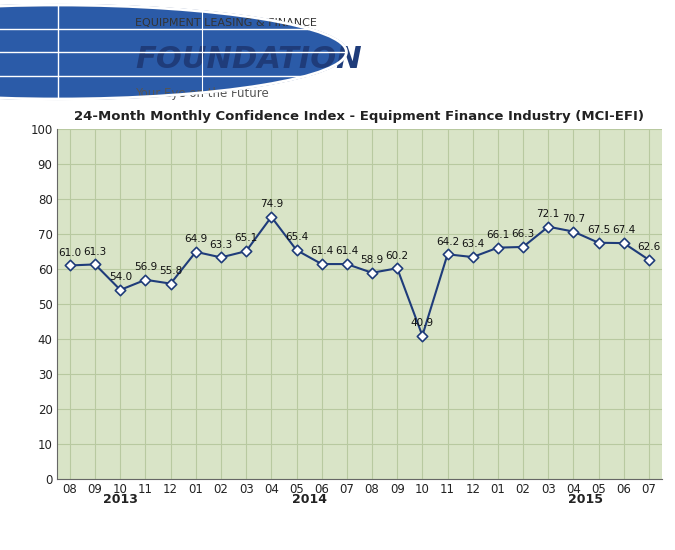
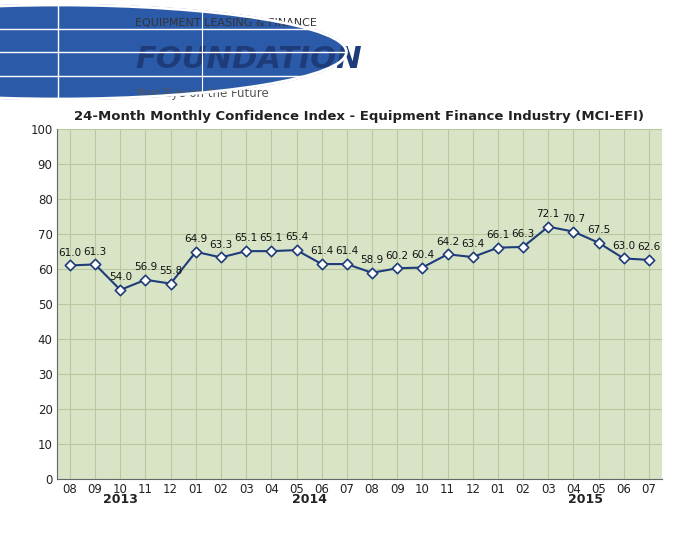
04: 74.9 -> 65.1
10: 40.9 -> 60.4
06: 67.4 -> 63.0
